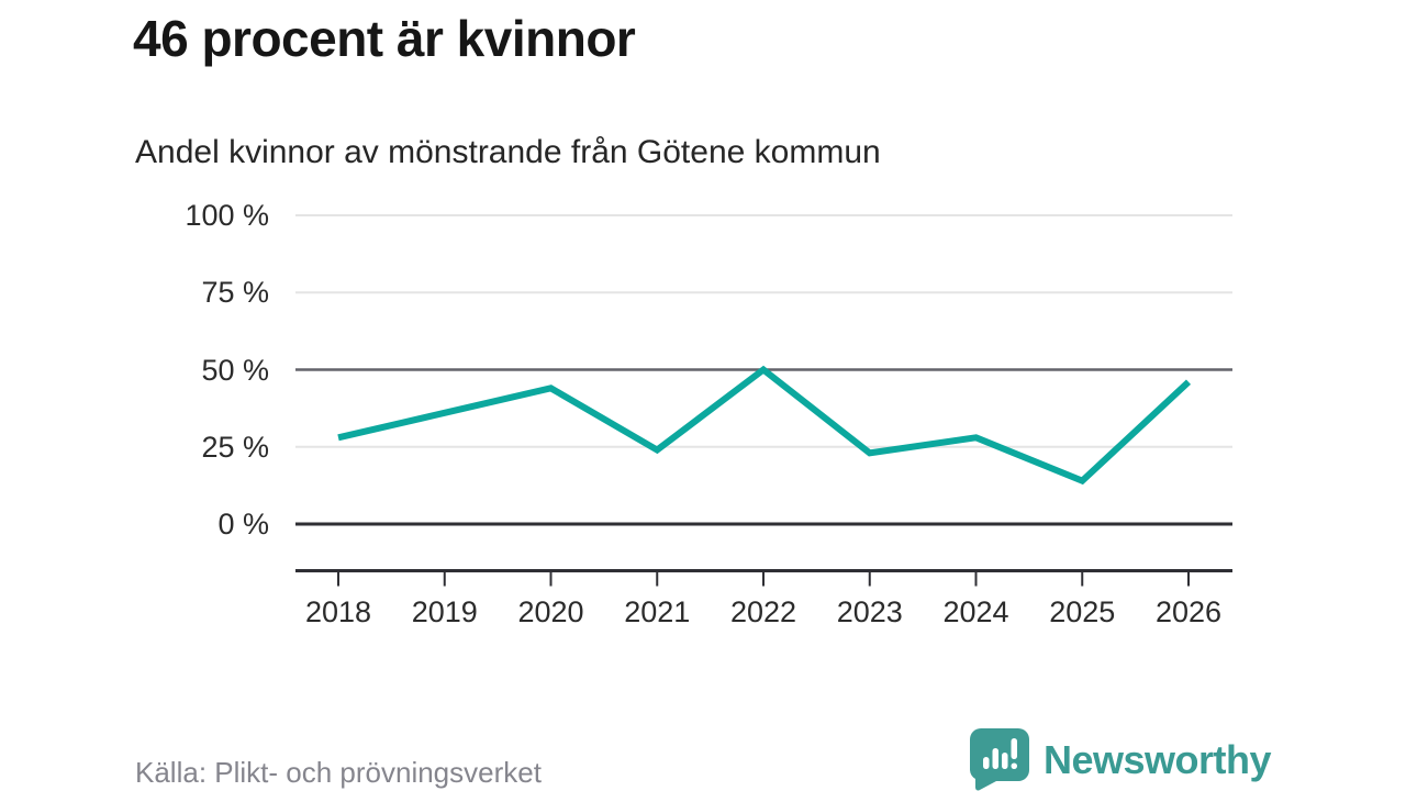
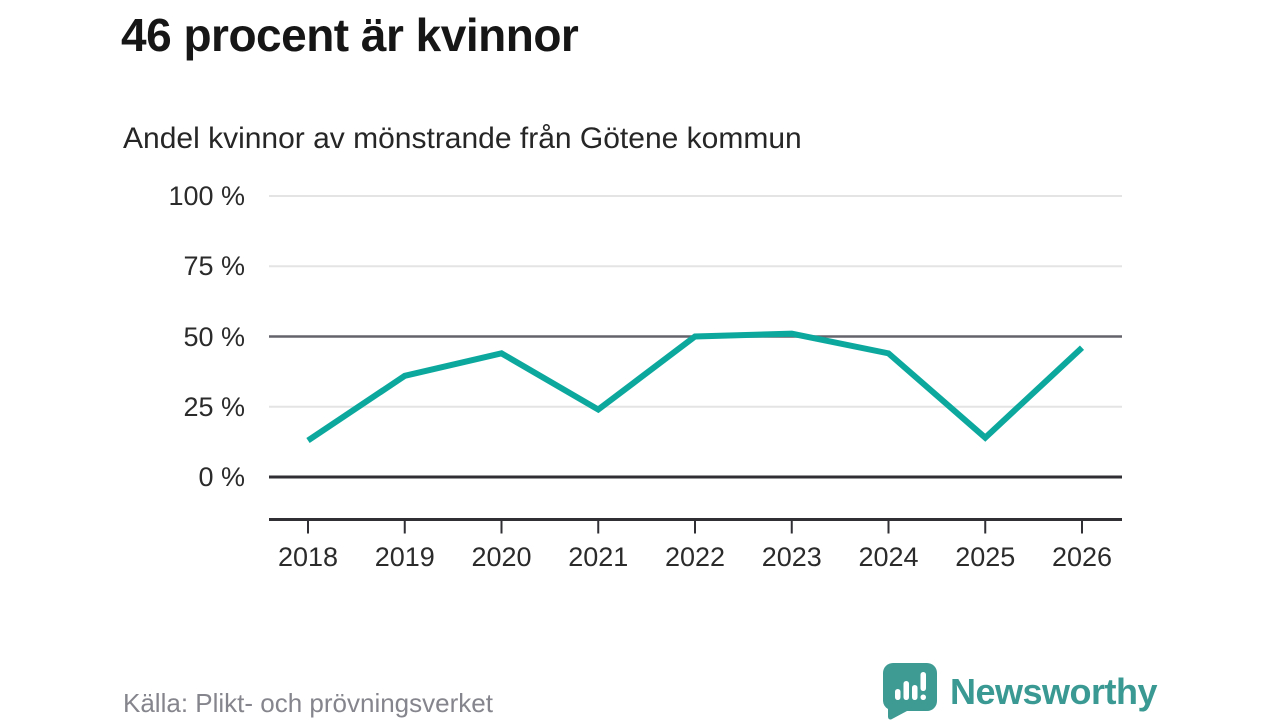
2018: 28% -> 13%
2023: 23% -> 51%
2024: 28% -> 44%
